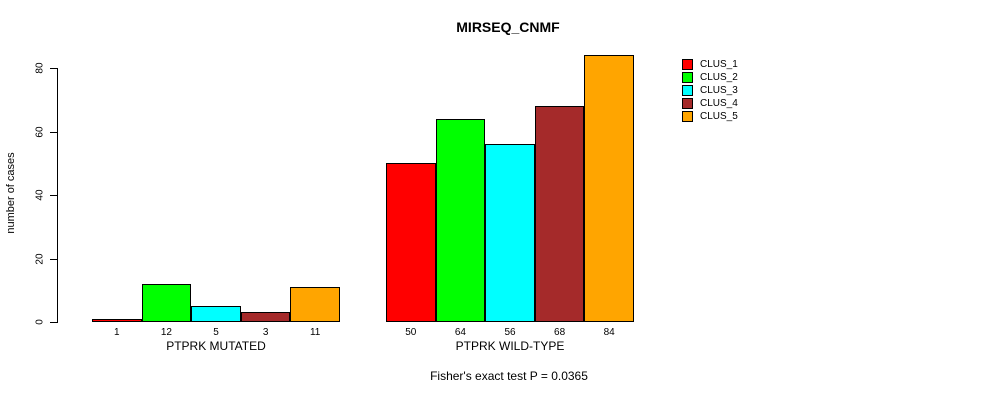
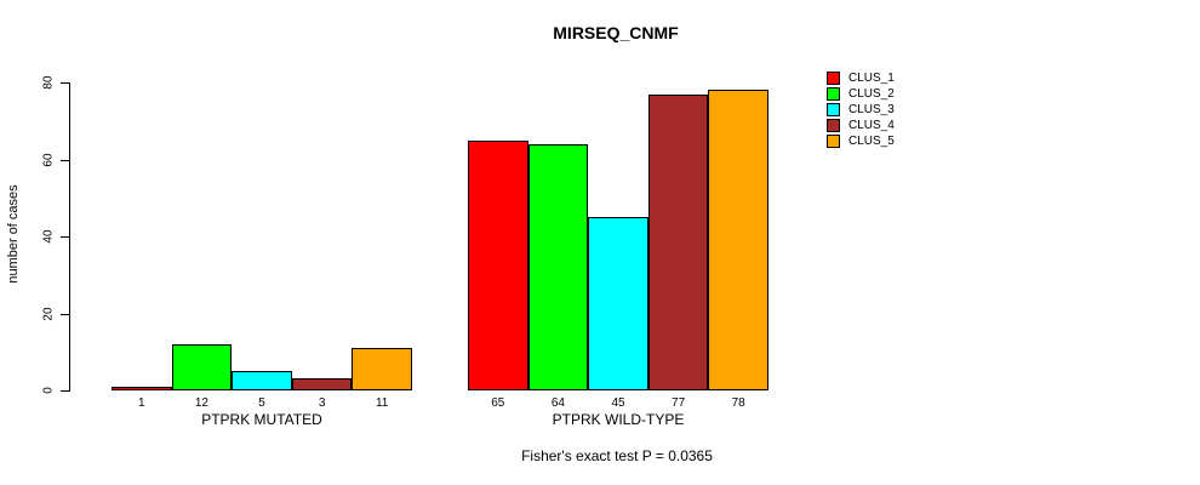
CLUS_1/PTPRK WILD-TYPE: 50 -> 65
CLUS_3/PTPRK WILD-TYPE: 56 -> 45
CLUS_4/PTPRK WILD-TYPE: 68 -> 77
CLUS_5/PTPRK WILD-TYPE: 84 -> 78
